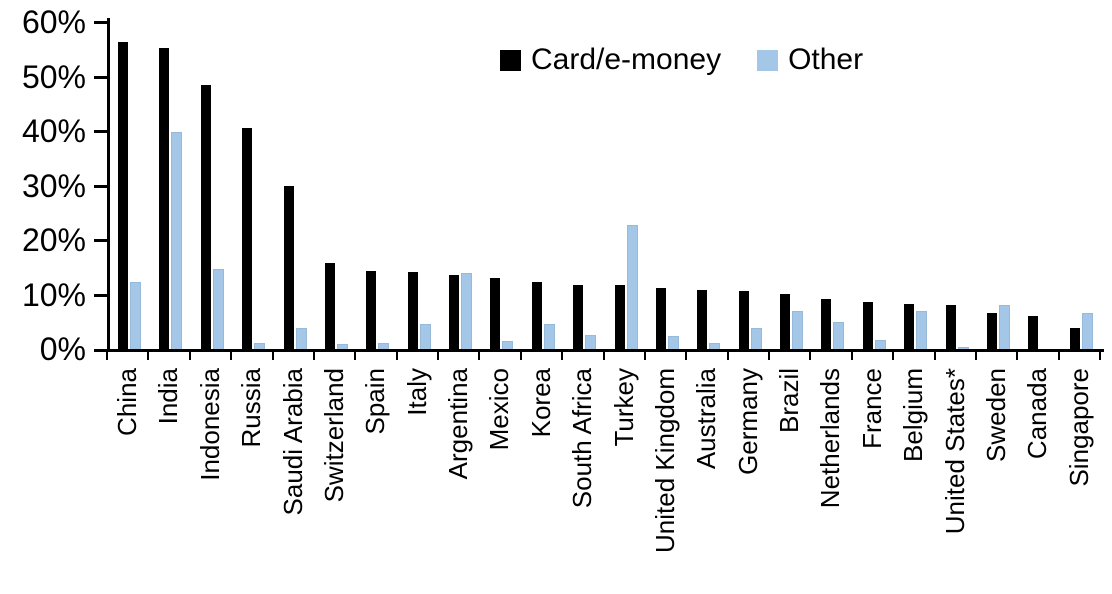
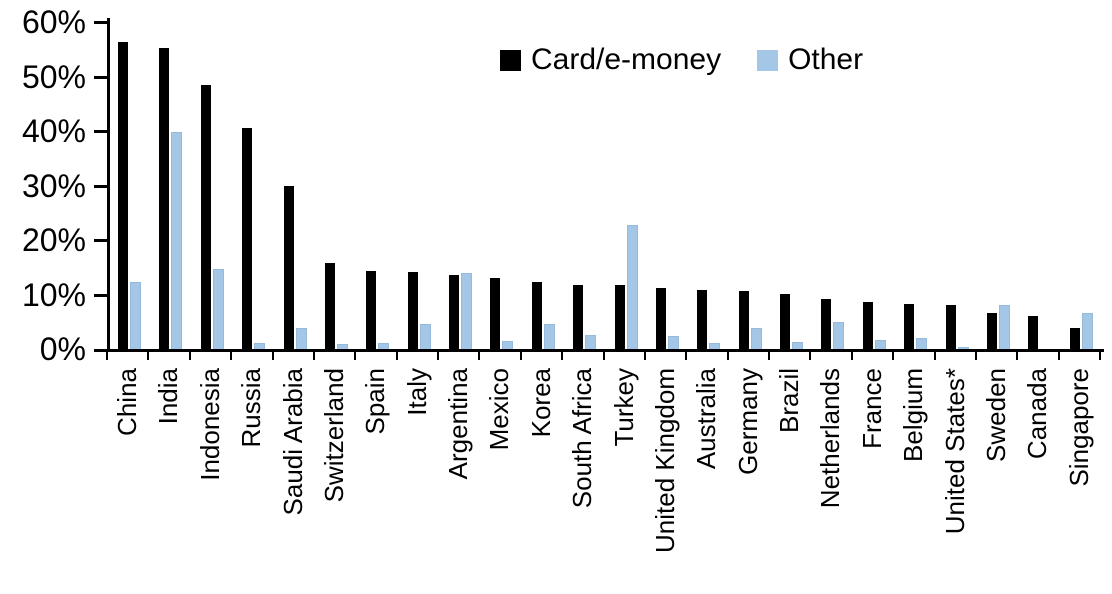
Other/Brazil: 7% -> 1%
Other/Belgium: 7% -> 2%
